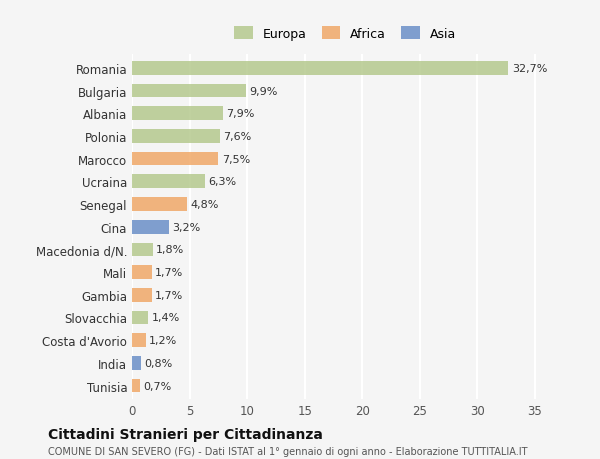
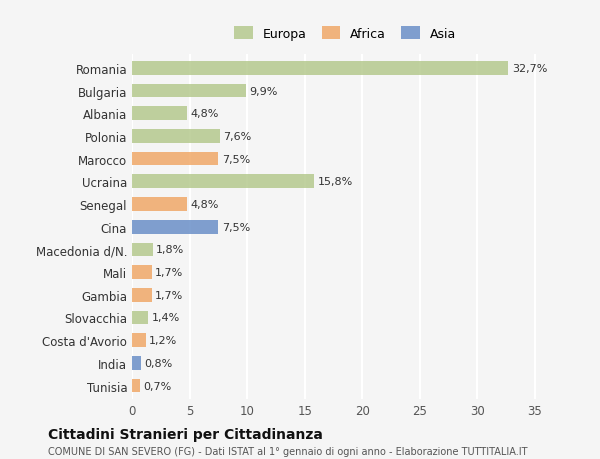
Albania: 7,9% -> 4,8%
Ucraina: 6,3% -> 15,8%
Cina: 3,2% -> 7,5%
